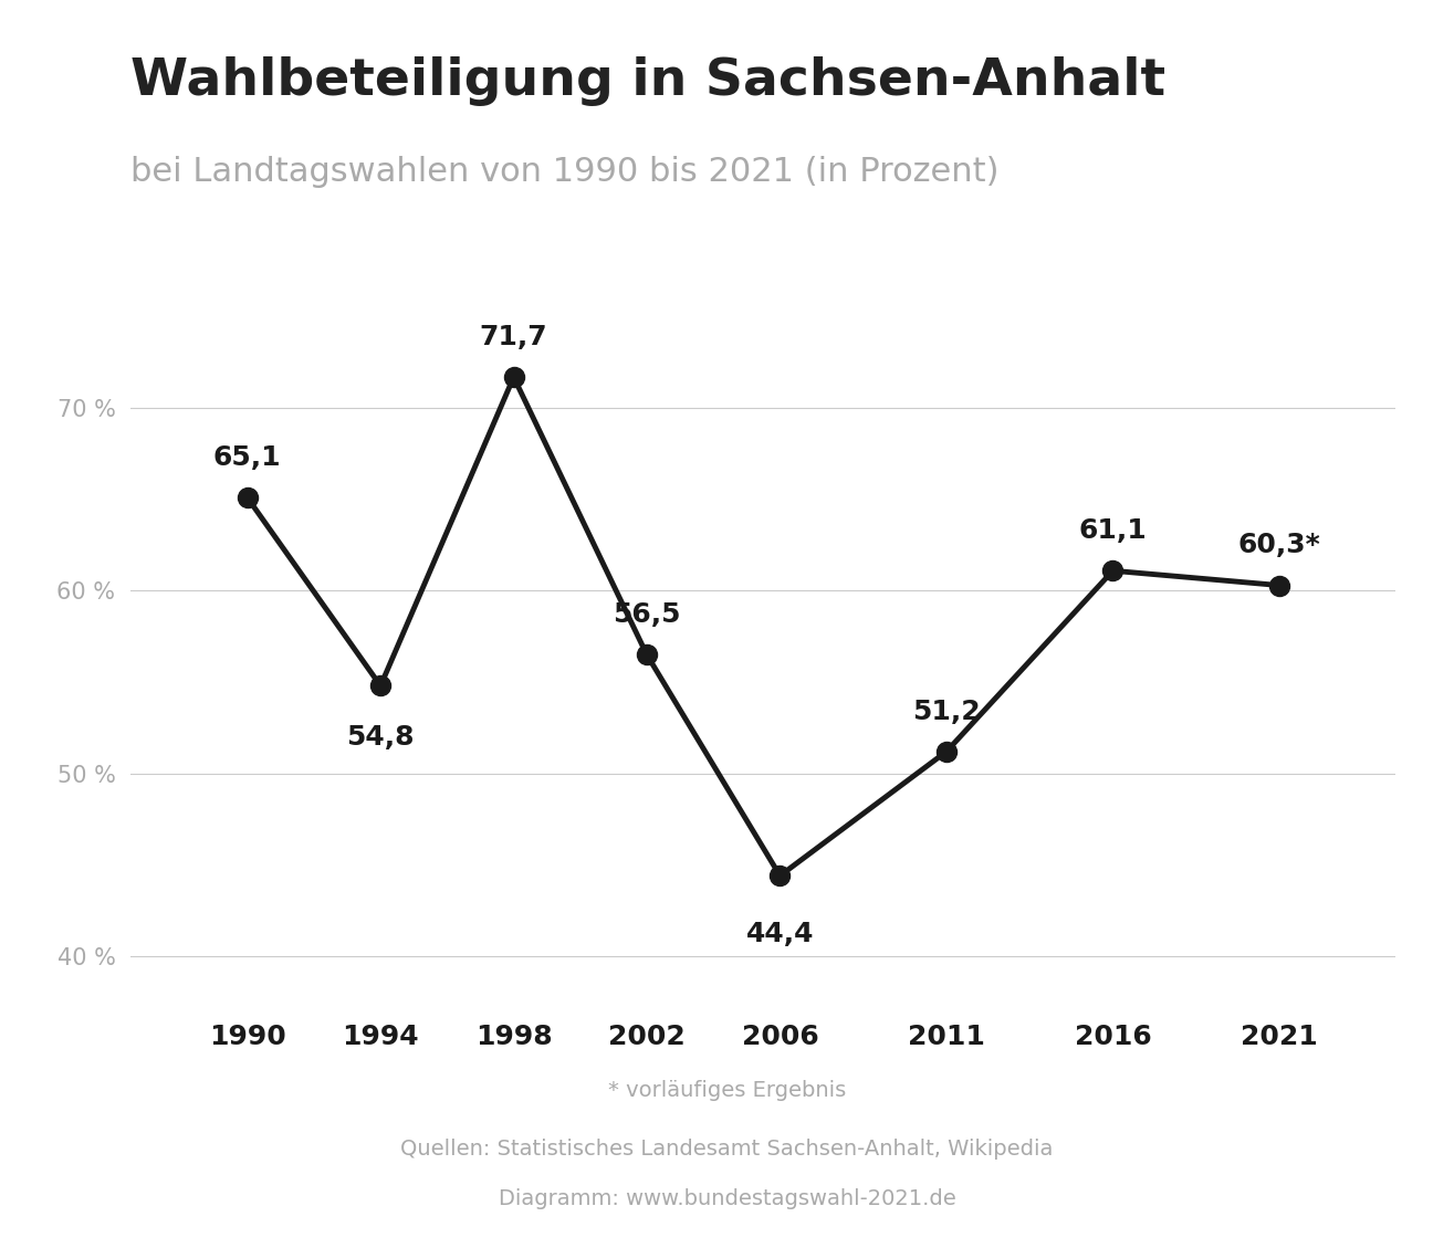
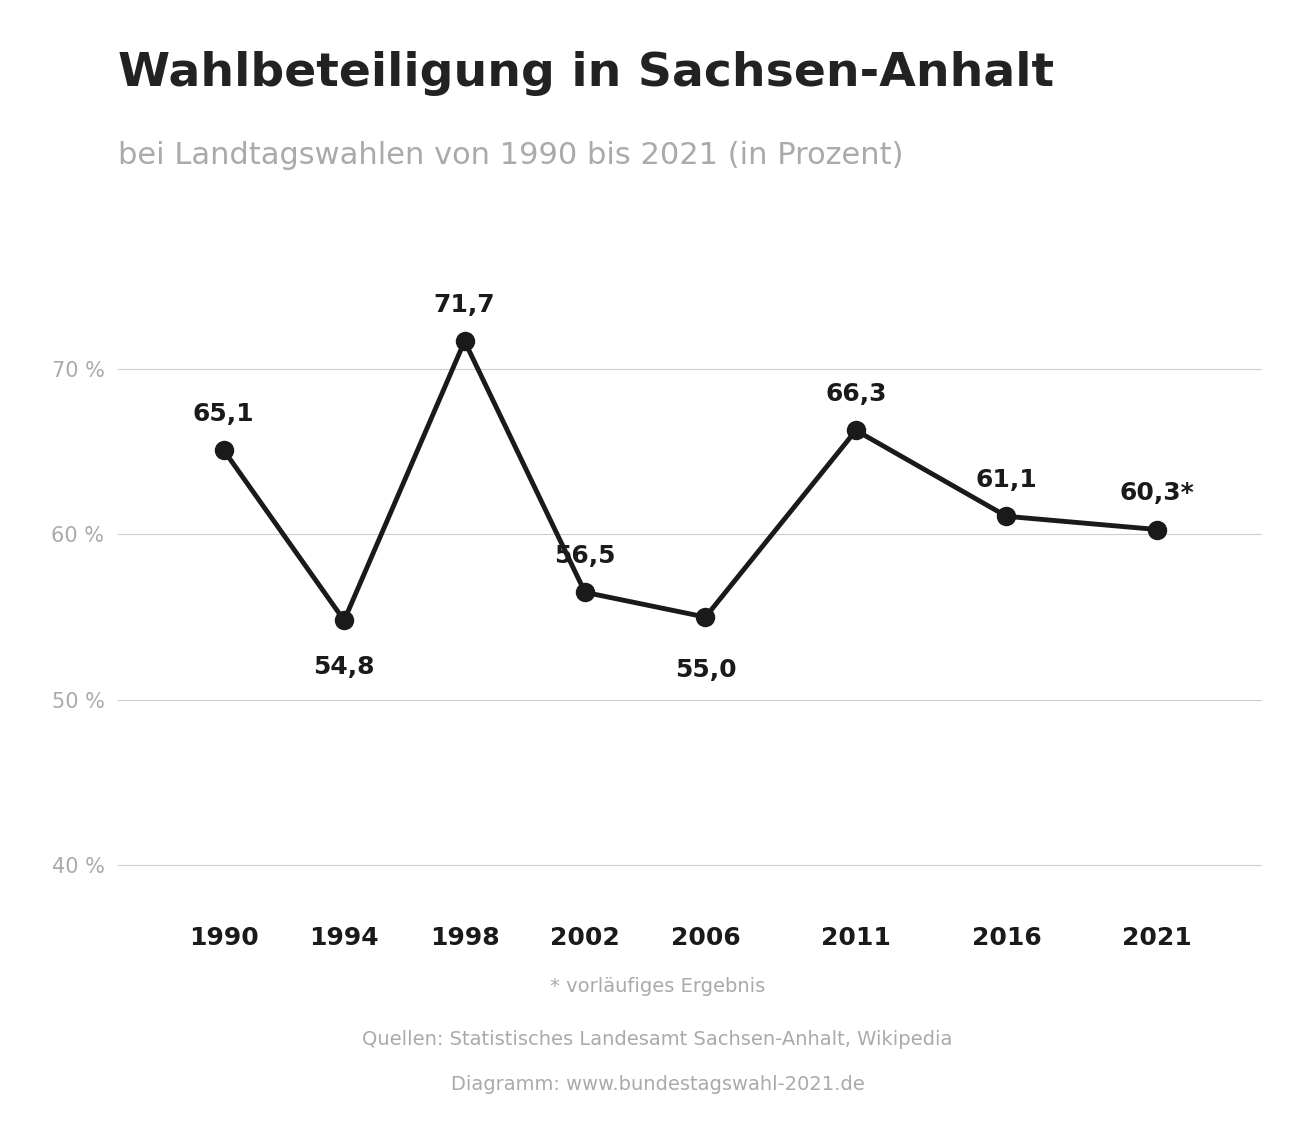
2006: 44,4 -> 55,0
2011: 51,2 -> 66,3
